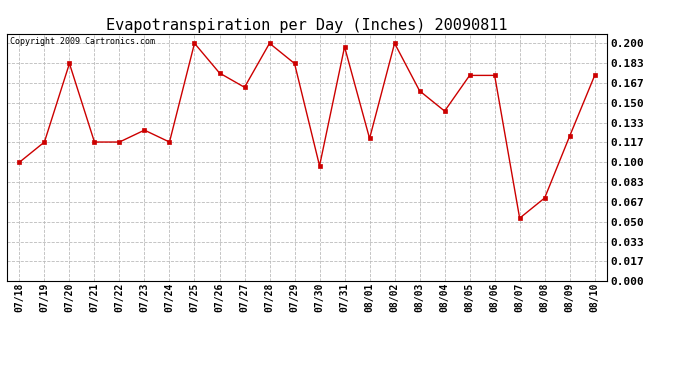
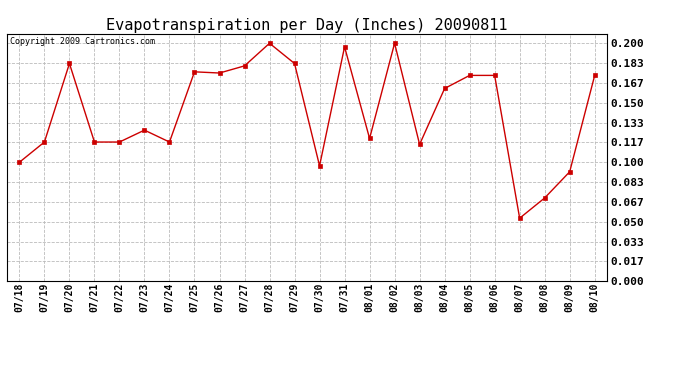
07/25: 0.200 -> 0.176
07/27: 0.163 -> 0.181
08/03: 0.160 -> 0.115
08/04: 0.143 -> 0.162
08/09: 0.122 -> 0.092
